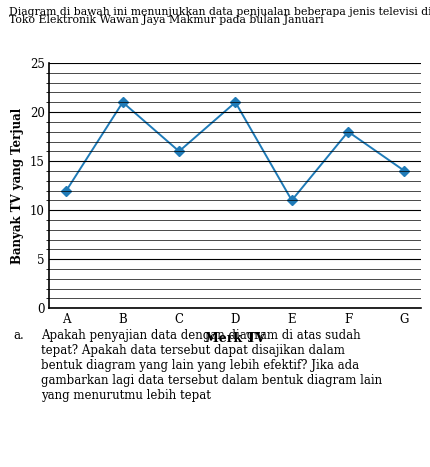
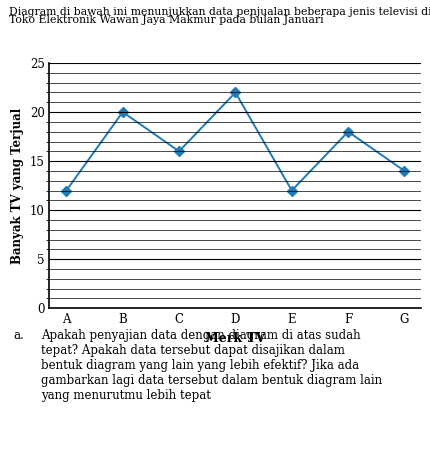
B: 21 -> 20
D: 21 -> 22
E: 11 -> 12
